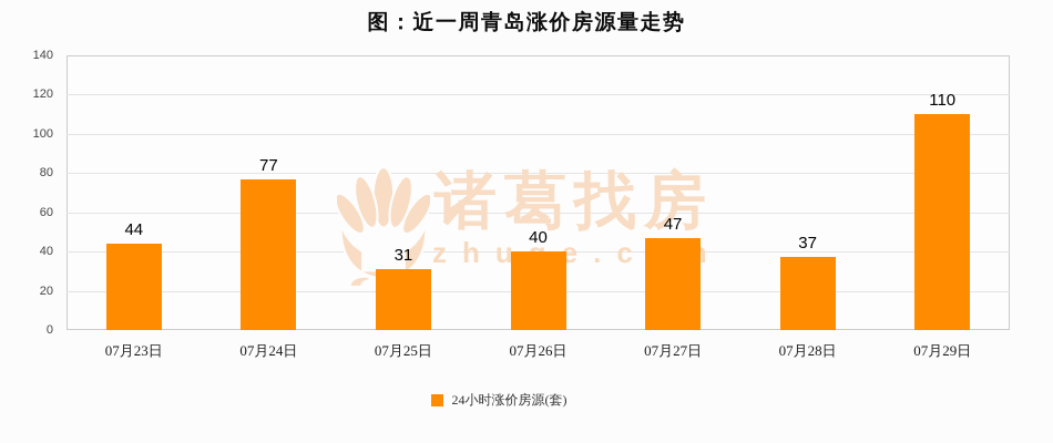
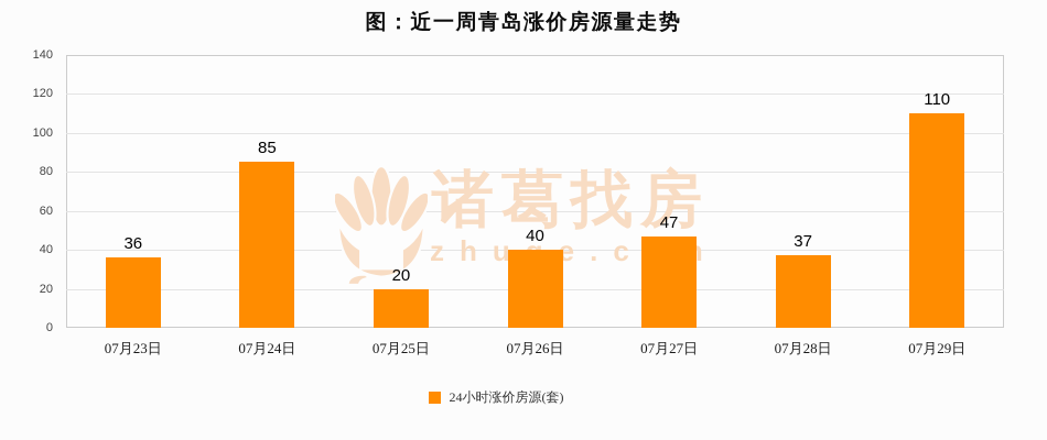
07月23日: 44 -> 36
07月24日: 77 -> 85
07月25日: 31 -> 20
